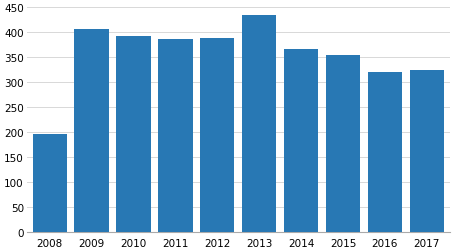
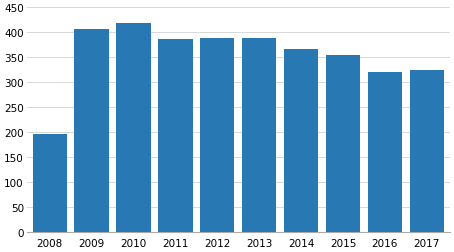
2010: 392 -> 418
2013: 434 -> 388
